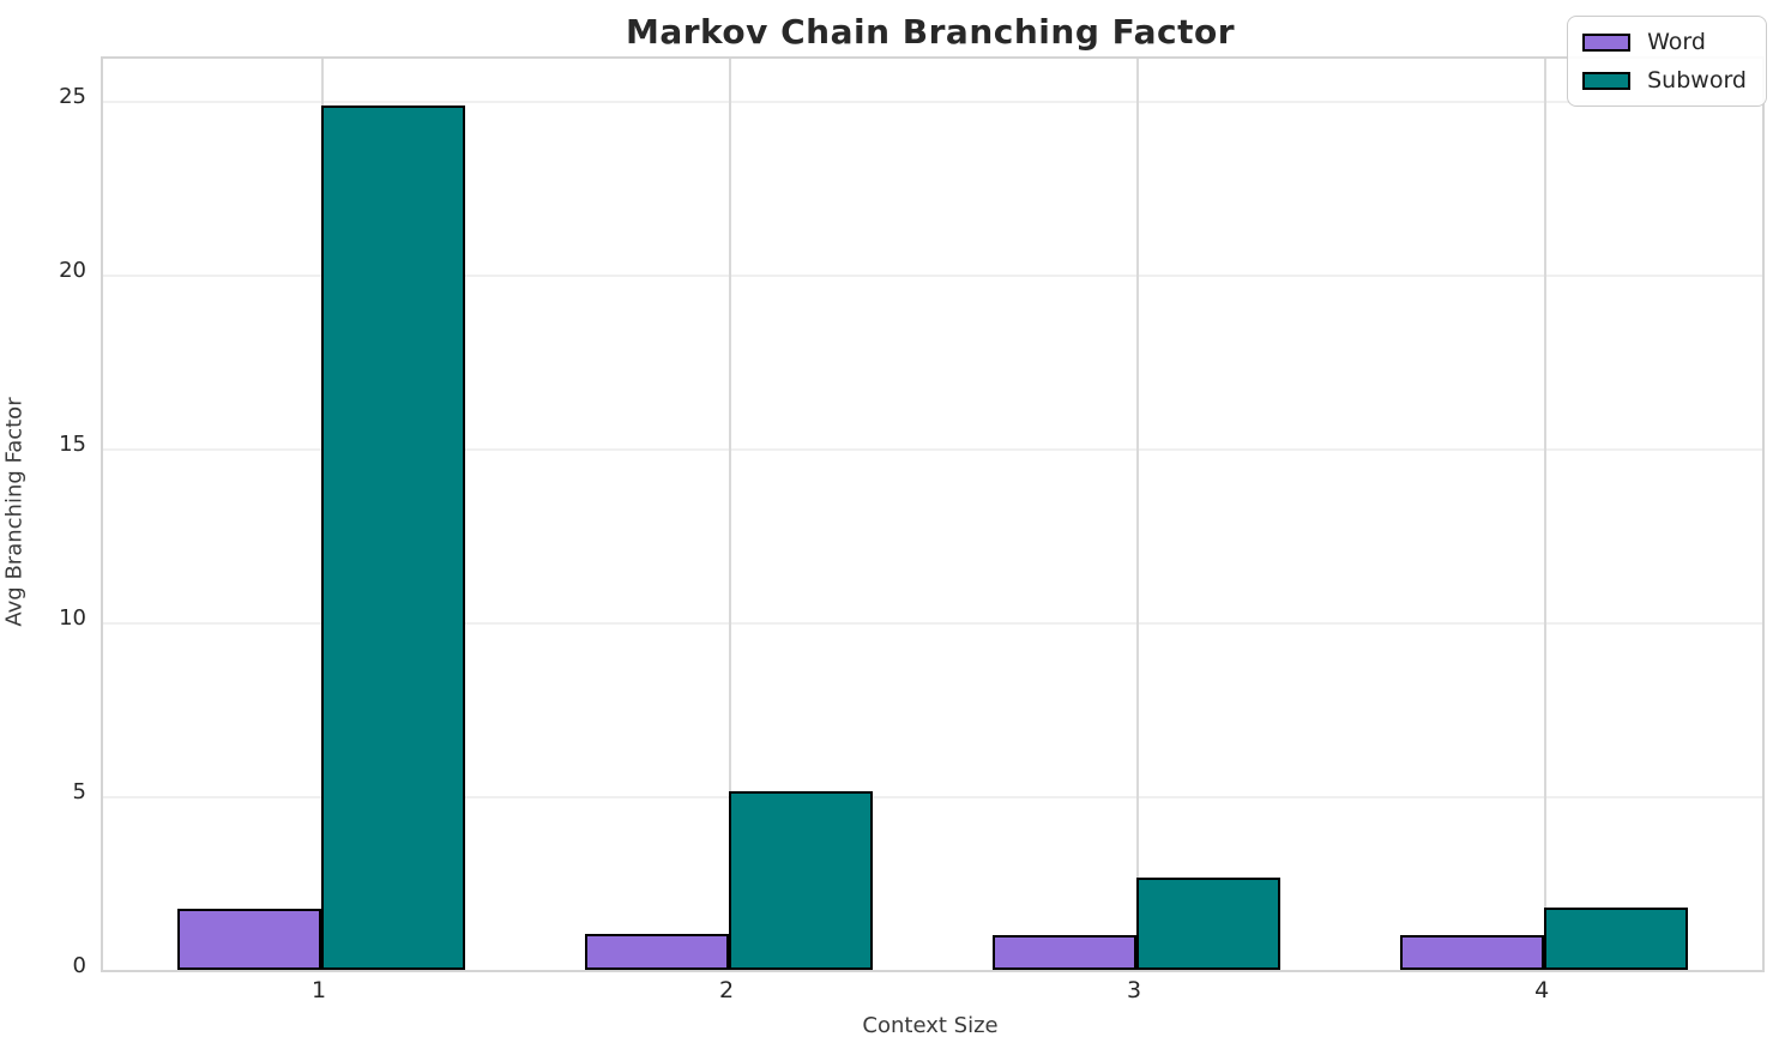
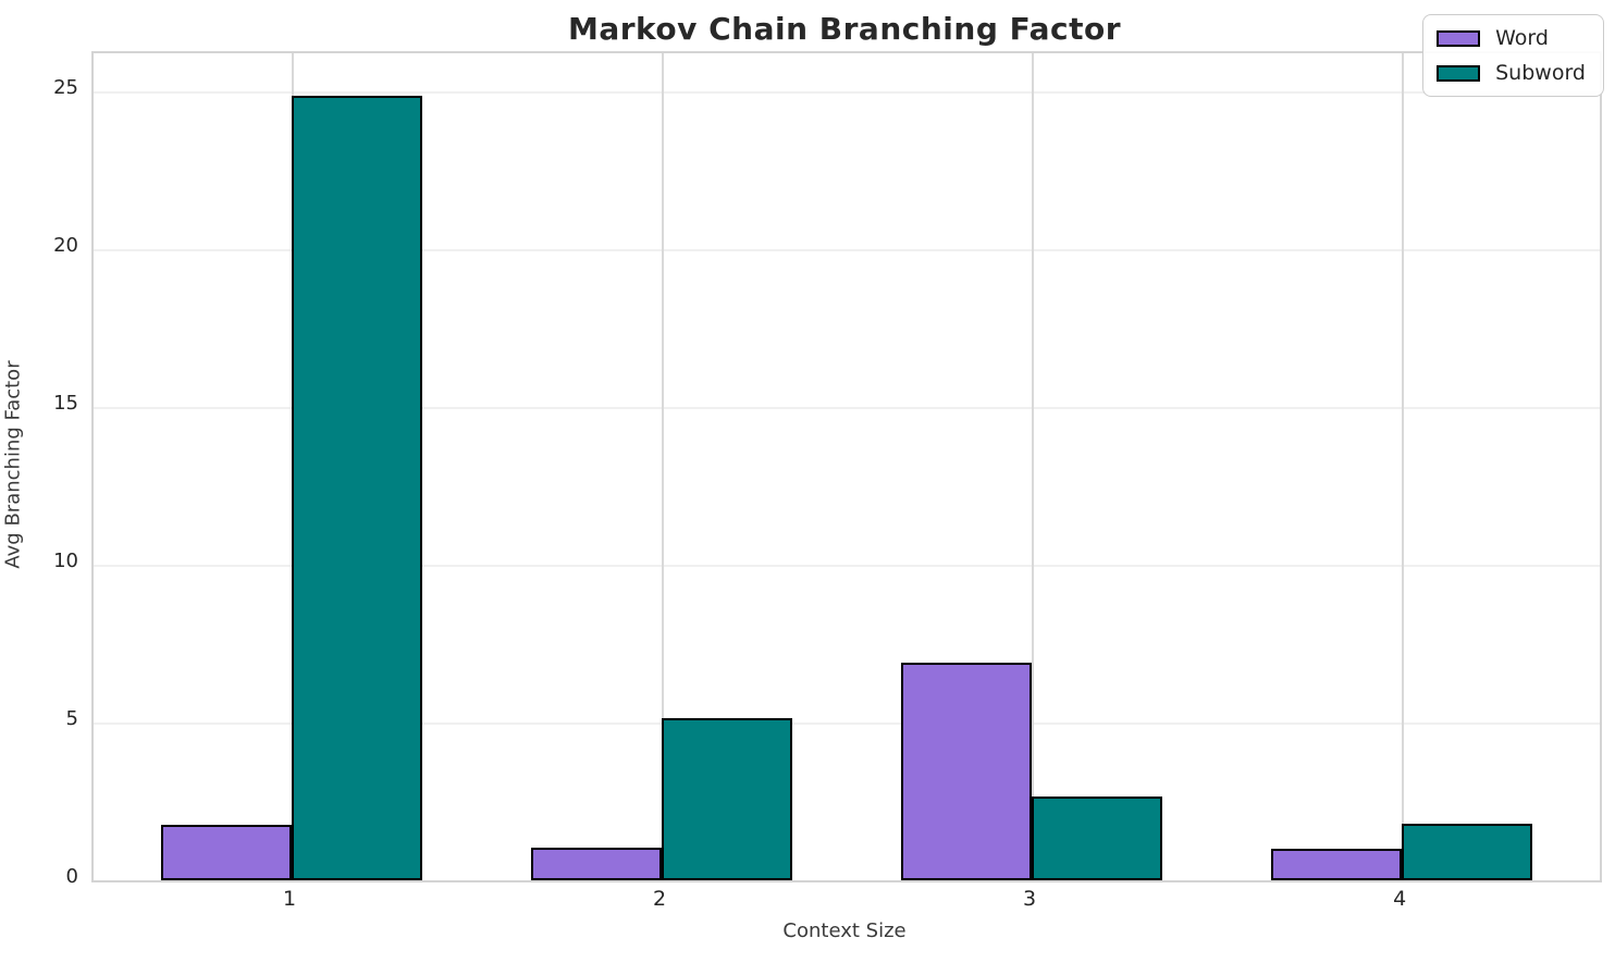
Word/3: 1.0 -> 6.9
